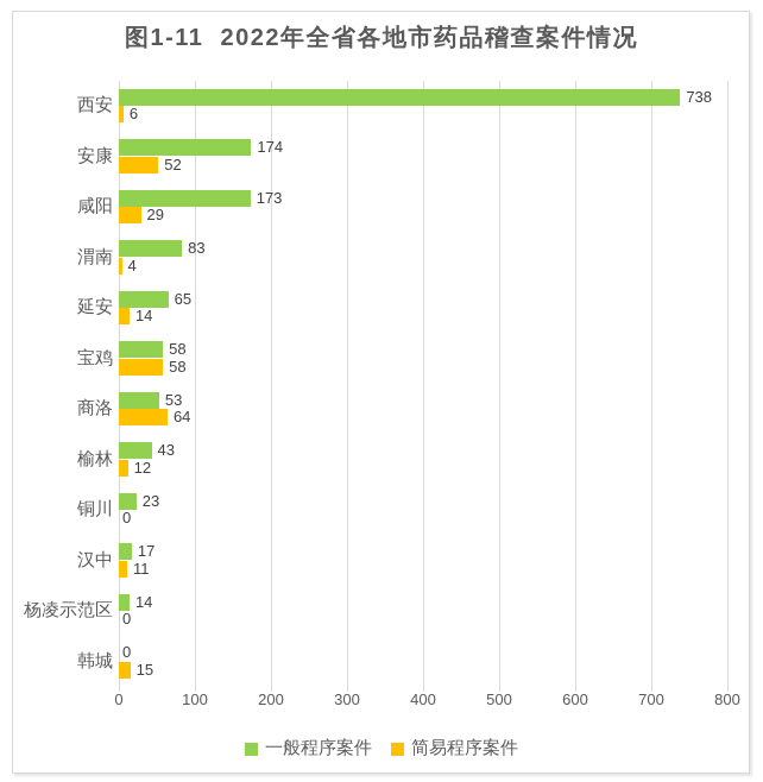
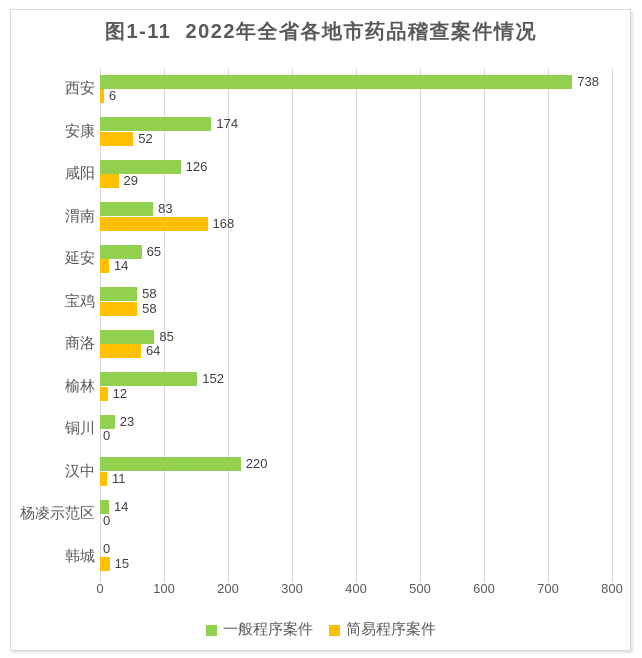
一般程序案件/咸阳: 173 -> 126
简易程序案件/渭南: 4 -> 168
一般程序案件/商洛: 53 -> 85
一般程序案件/榆林: 43 -> 152
一般程序案件/汉中: 17 -> 220
